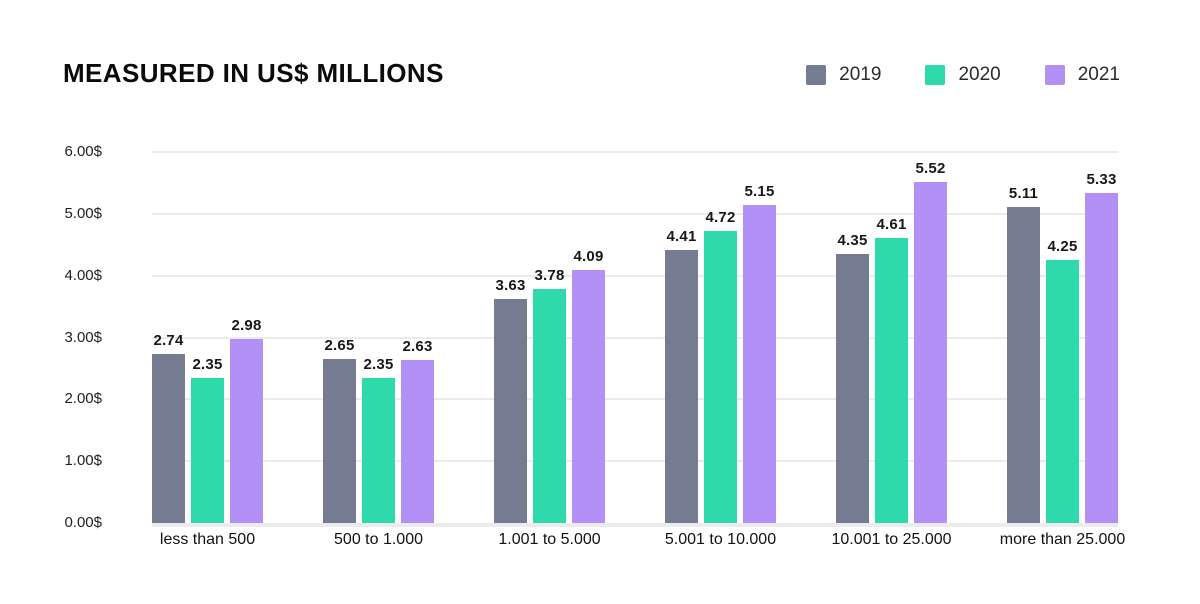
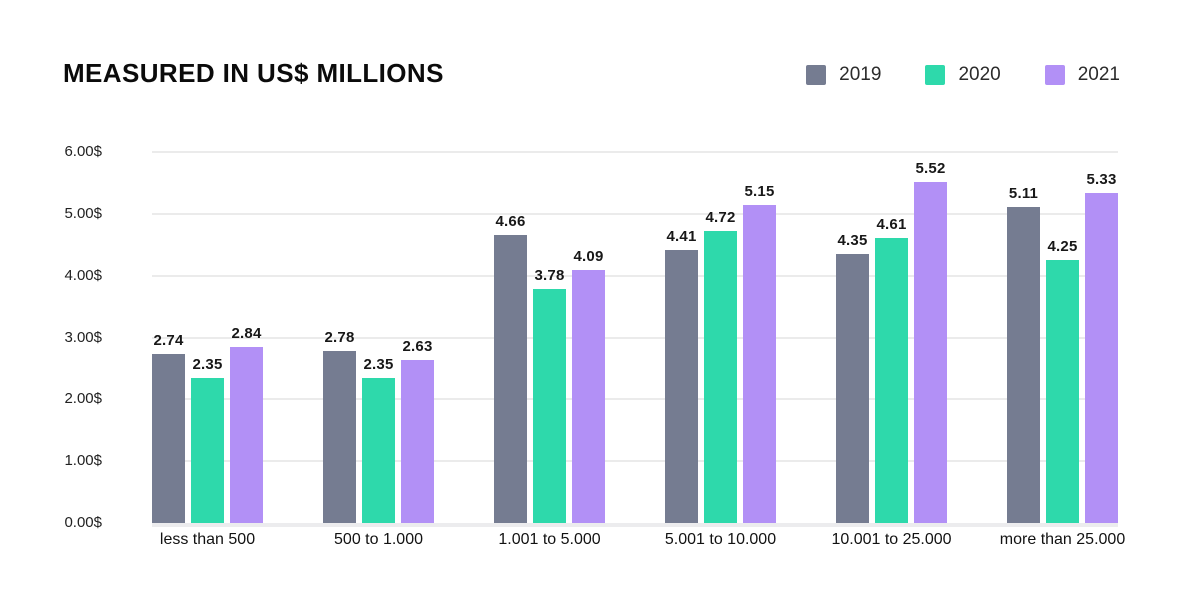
2021/less than 500: 2.98 -> 2.84
2019/500 to 1.000: 2.65 -> 2.78
2019/1.001 to 5.000: 3.63 -> 4.66
